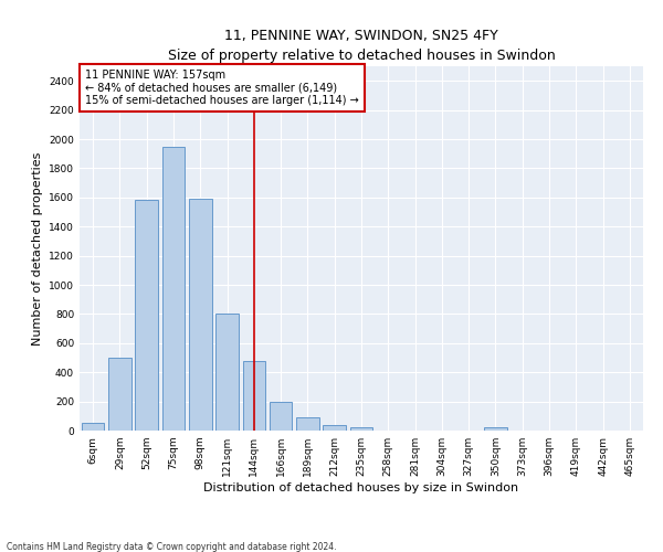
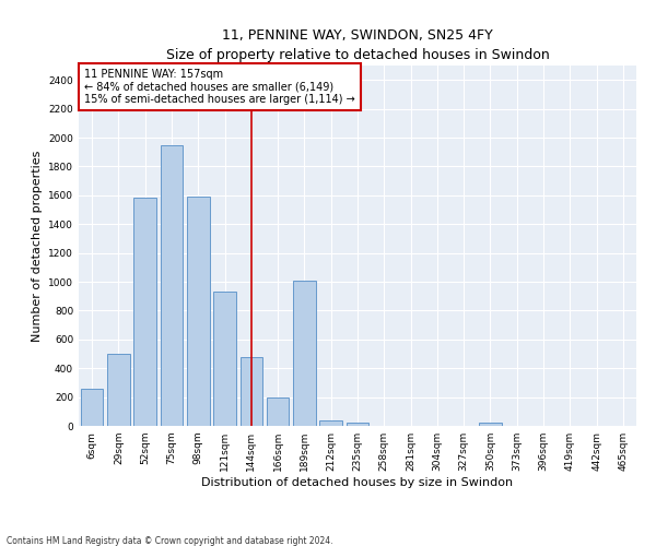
6sqm: 60 -> 260
121sqm: 800 -> 930
189sqm: 90 -> 1010
